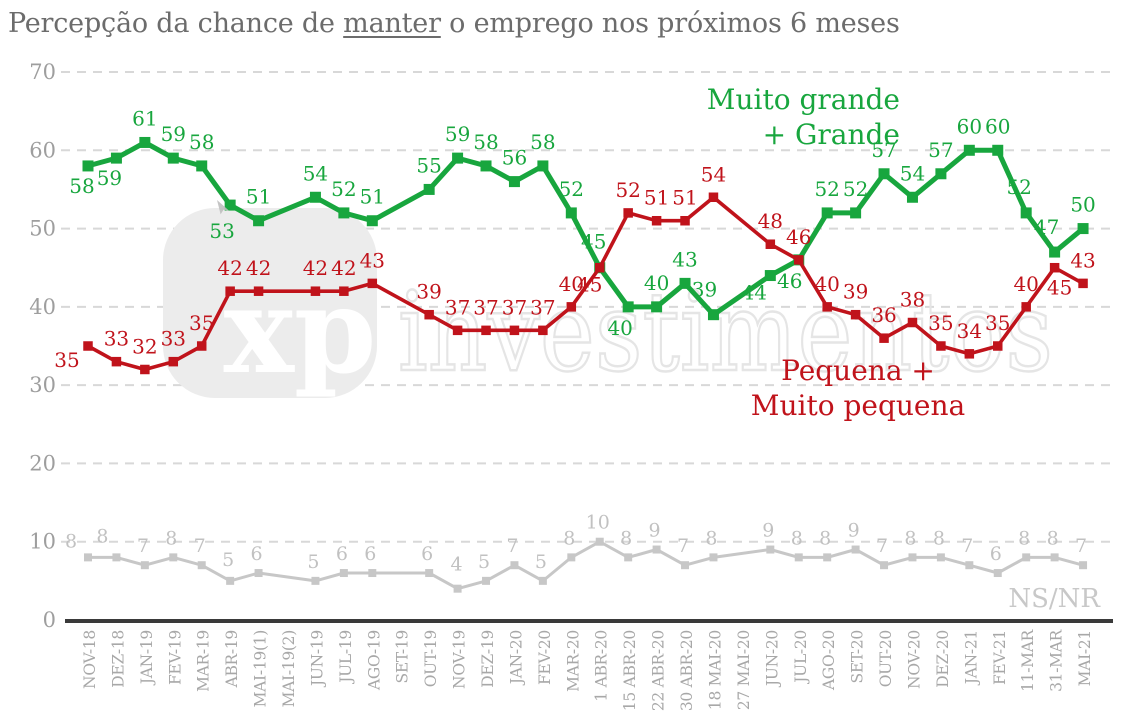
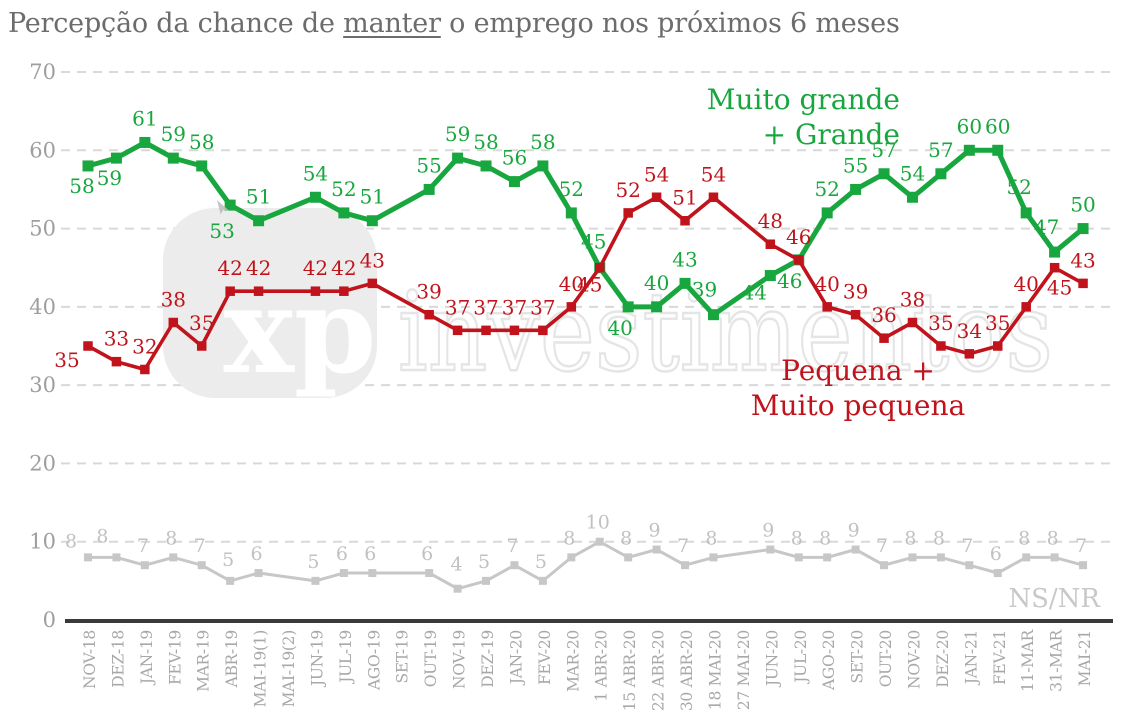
Pequena + Muito pequena/FEV-19: 33 -> 38
Pequena + Muito pequena/22 ABR-20: 51 -> 54
Muito grande + Grande/SET-20: 52 -> 55
